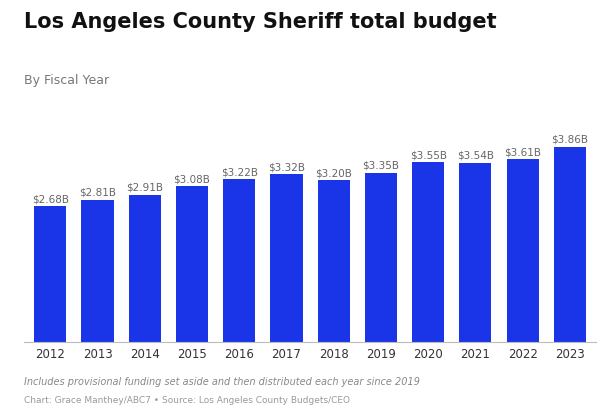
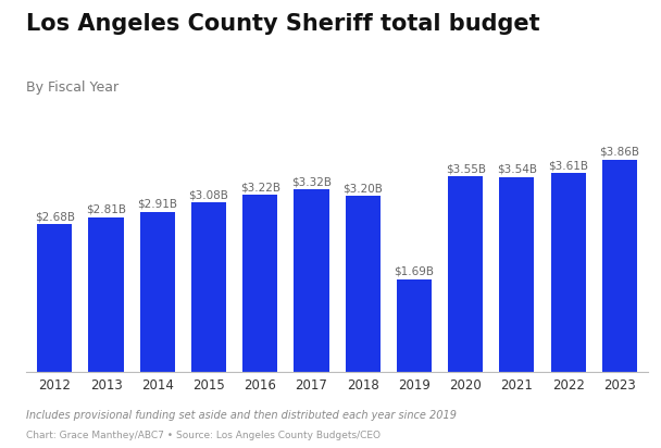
2019: $3.35B -> $1.69B
